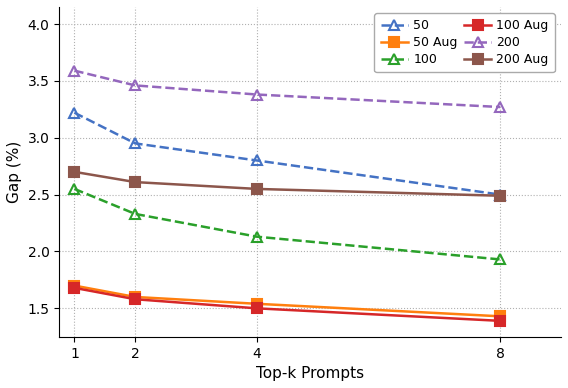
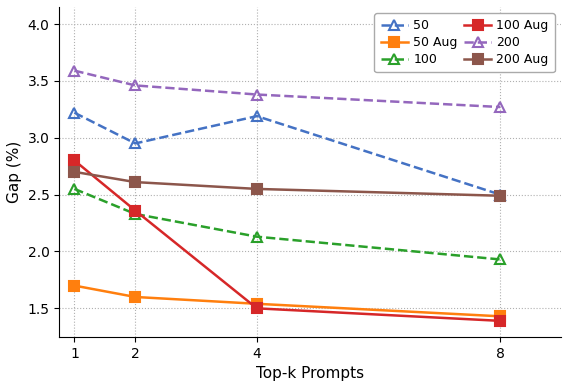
100 Aug/1: 1.68 -> 2.80
100 Aug/2: 1.58 -> 2.36
50/4: 2.80 -> 3.19
